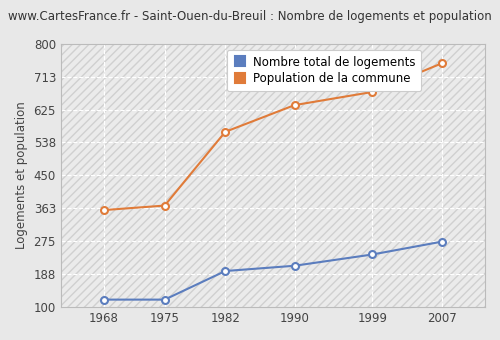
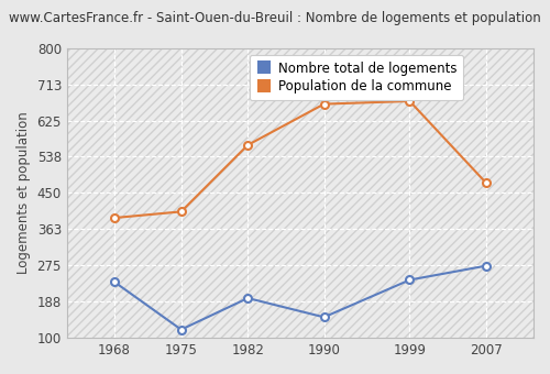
Nombre total de logements/1968: 120 -> 235
Population de la commune/1968: 358 -> 390
Population de la commune/1975: 370 -> 405
Nombre total de logements/1990: 210 -> 150
Population de la commune/1990: 637 -> 665
Population de la commune/2007: 748 -> 475
